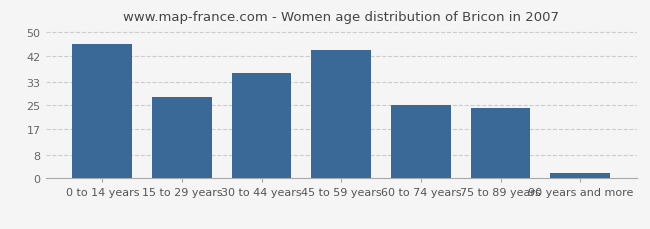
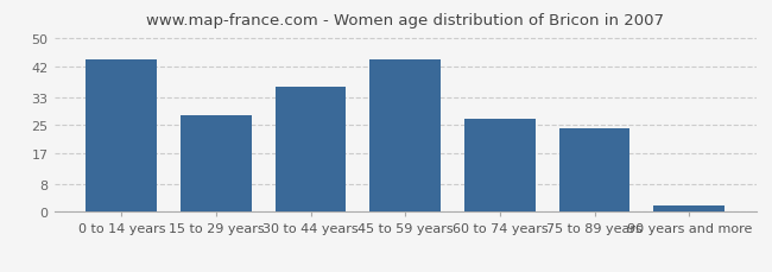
0 to 14 years: 46 -> 44
60 to 74 years: 25 -> 27
